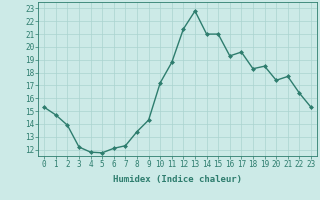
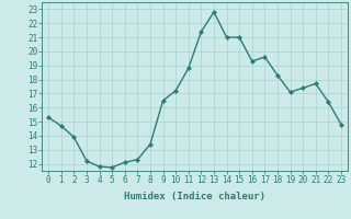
9: 14.3 -> 16.5
19: 18.5 -> 17.1
23: 15.3 -> 14.8
